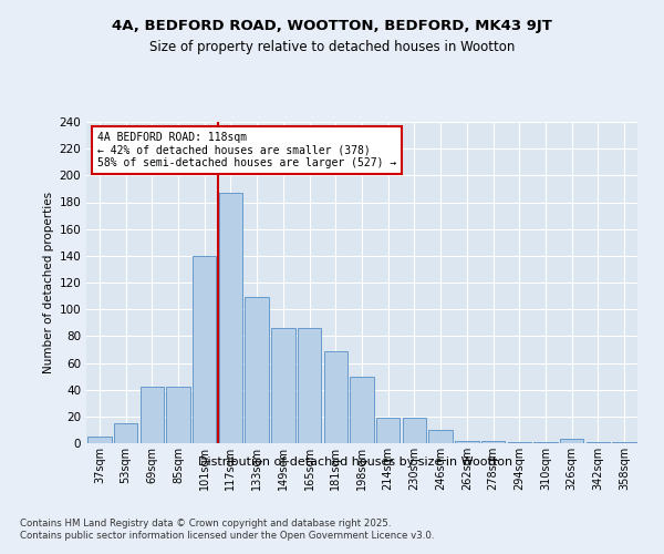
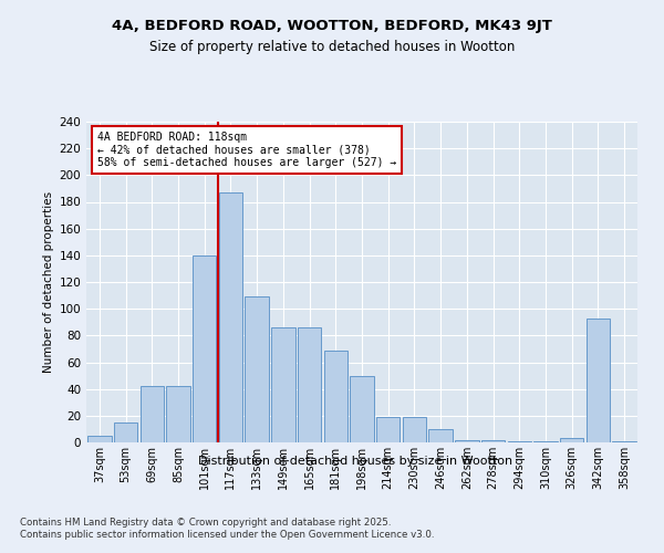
342sqm: 1 -> 93
